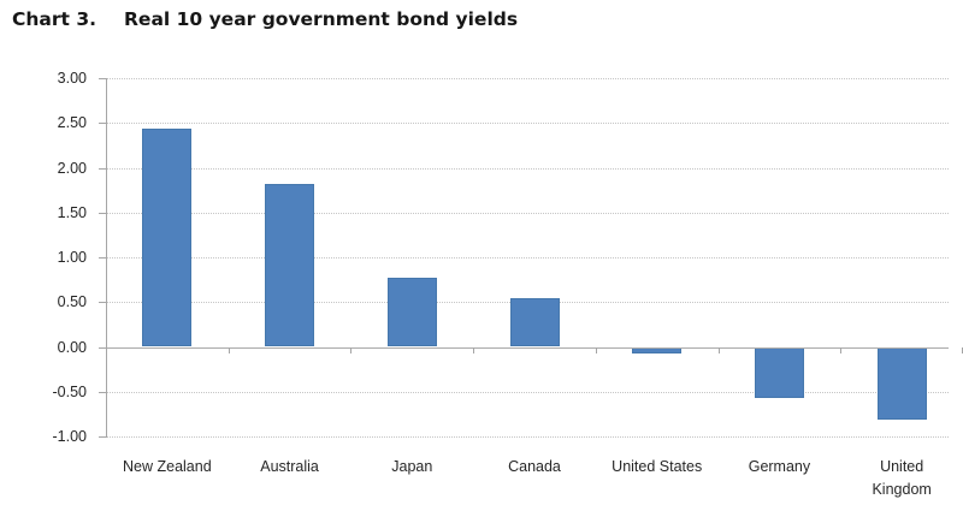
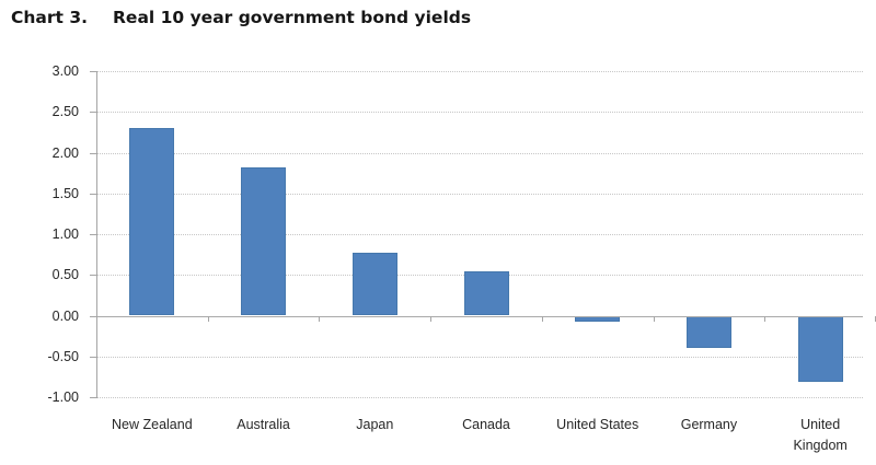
New Zealand: 2.4 -> 2.3
Germany: -0.6 -> -0.4
